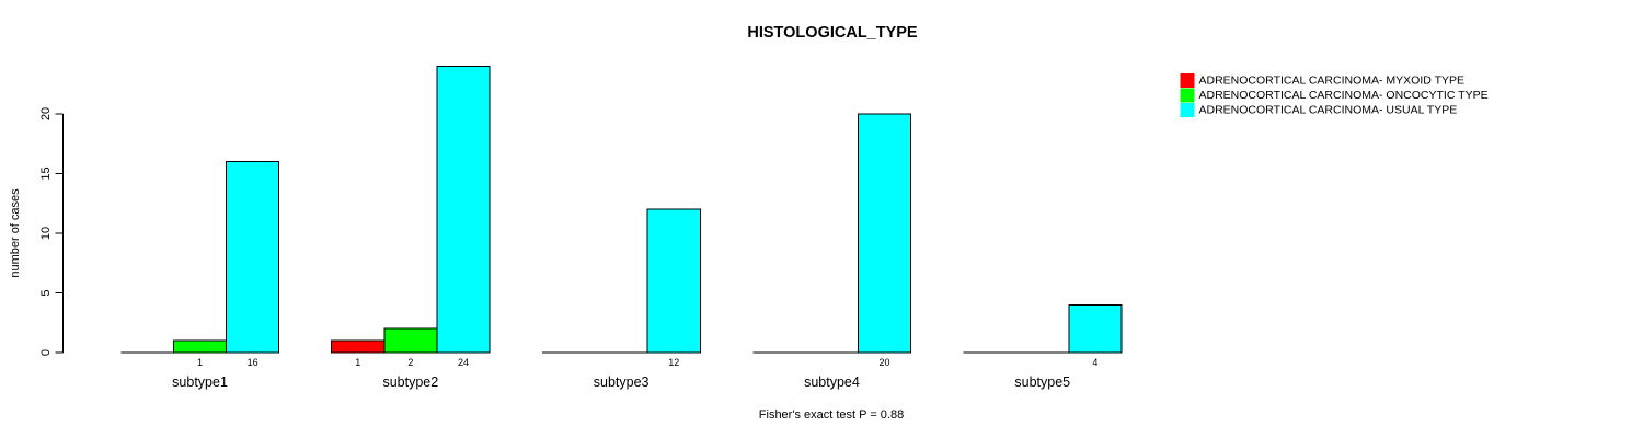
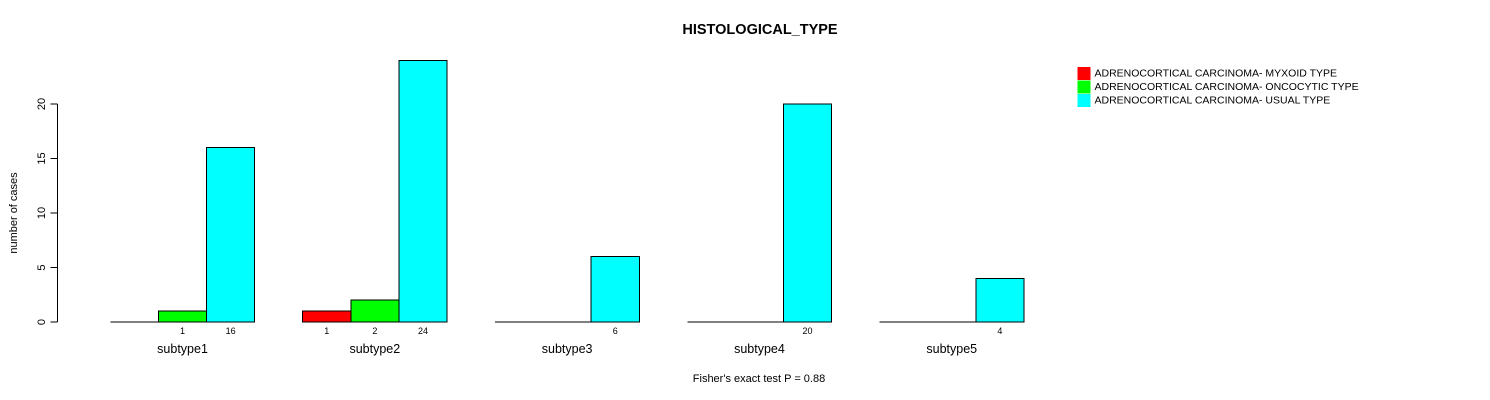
ADRENOCORTICAL CARCINOMA- USUAL TYPE/subtype3: 12 -> 6
